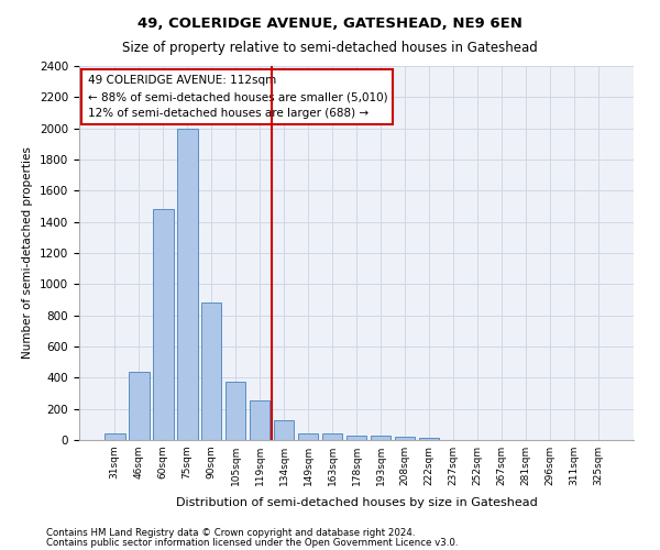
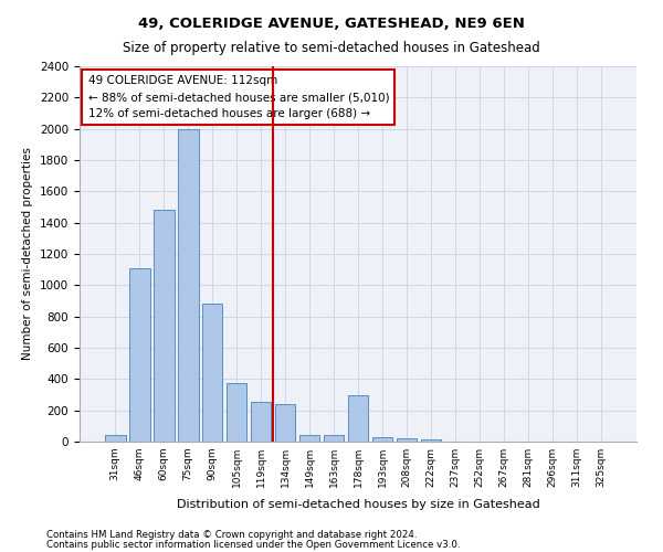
46sqm: 440 -> 1110
134sqm: 130 -> 240
178sqm: 30 -> 300
